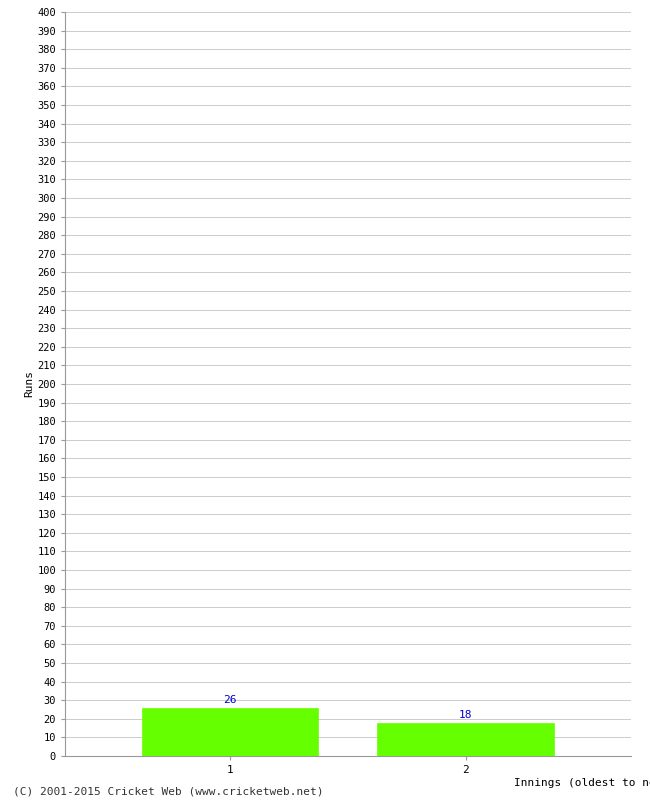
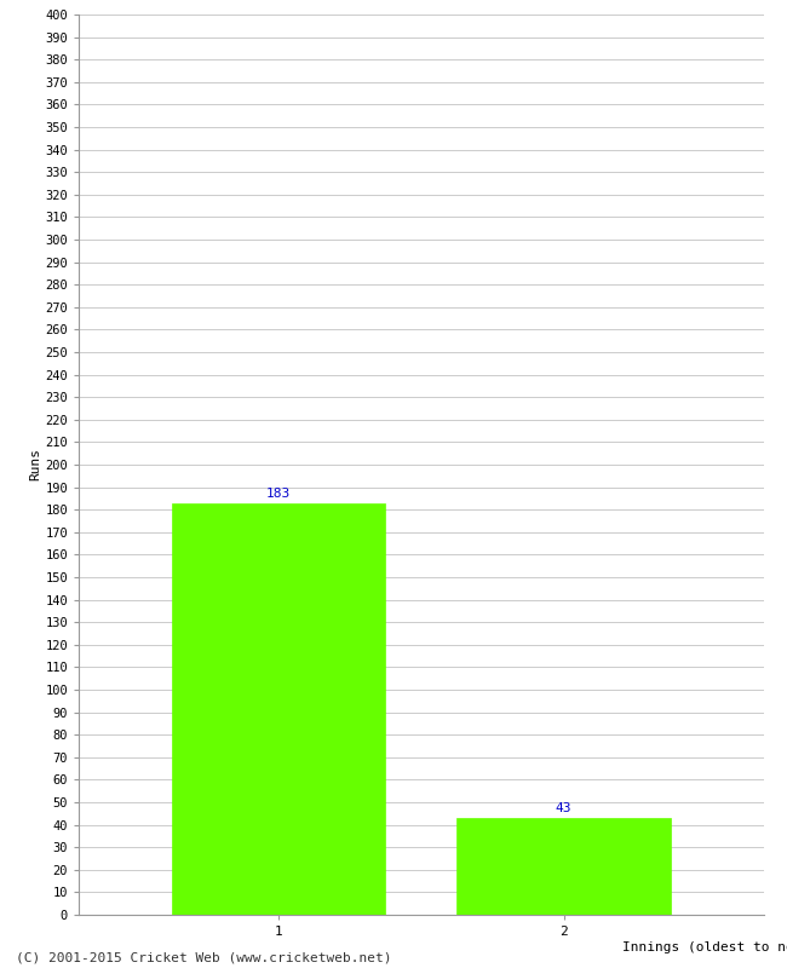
1: 26 -> 183
2: 18 -> 43
